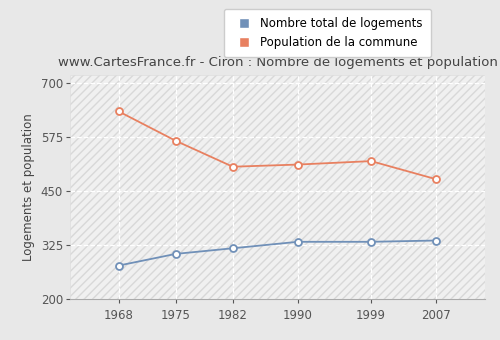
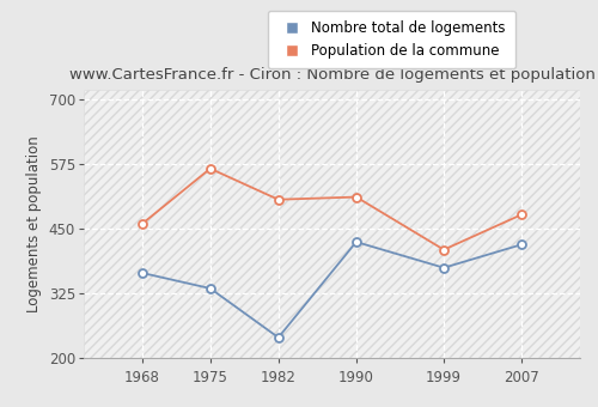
Nombre total de logements/1968: 278 -> 365
Population de la commune/1968: 635 -> 460
Nombre total de logements/1975: 305 -> 335
Nombre total de logements/1982: 318 -> 240
Nombre total de logements/1990: 333 -> 425
Nombre total de logements/1999: 333 -> 375
Population de la commune/1999: 520 -> 410
Nombre total de logements/2007: 336 -> 420
